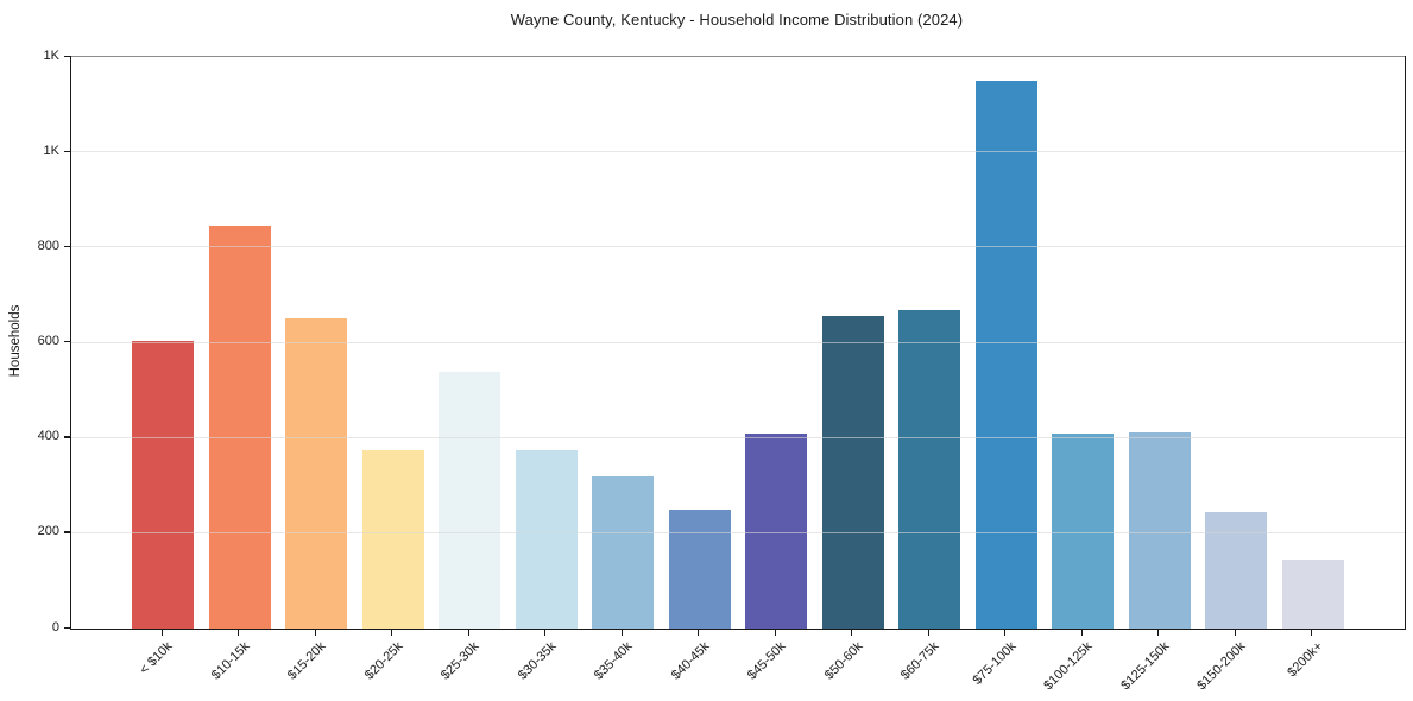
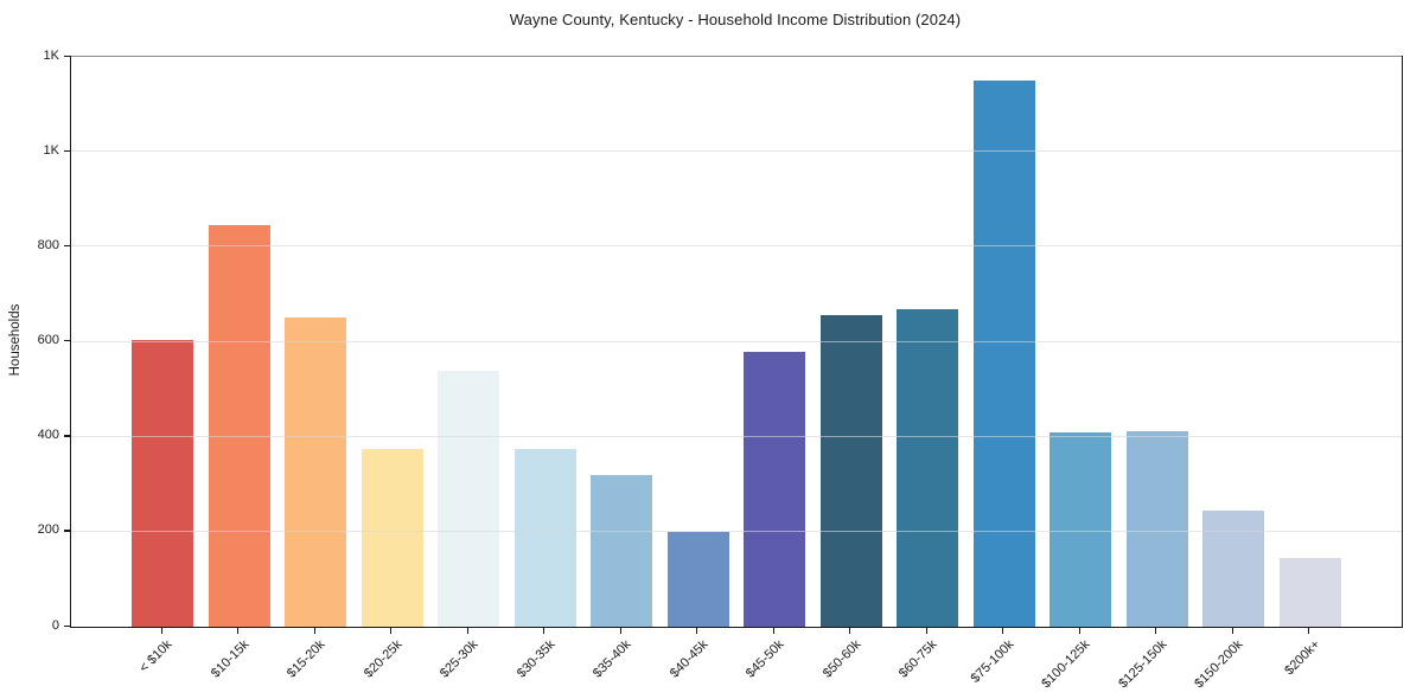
$40-45k: 250 -> 200
$45-50k: 410 -> 580
